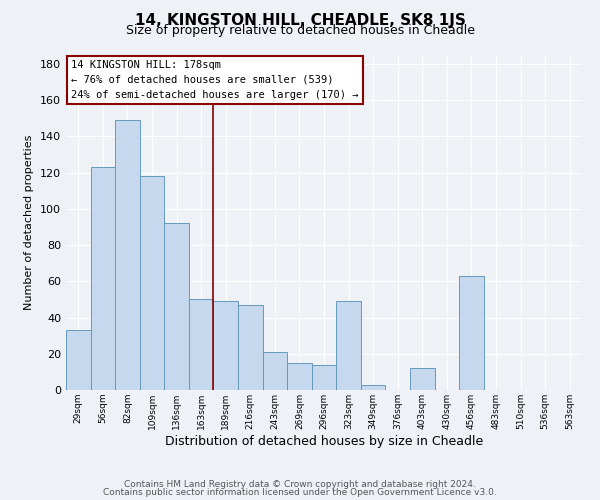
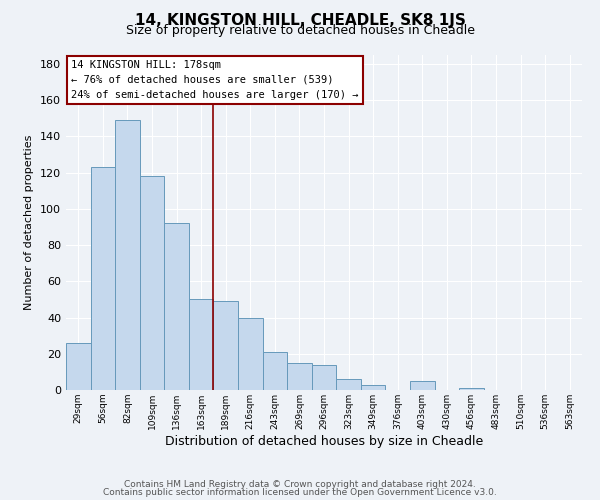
29sqm: 33 -> 26
216sqm: 47 -> 40
323sqm: 49 -> 6
403sqm: 12 -> 5
456sqm: 63 -> 1
